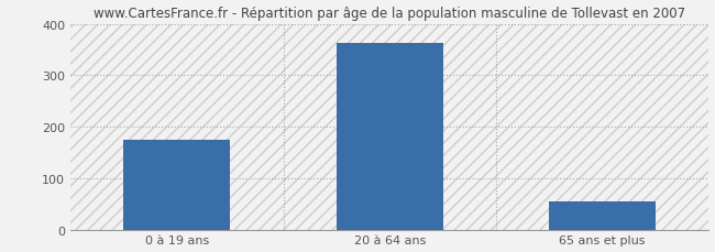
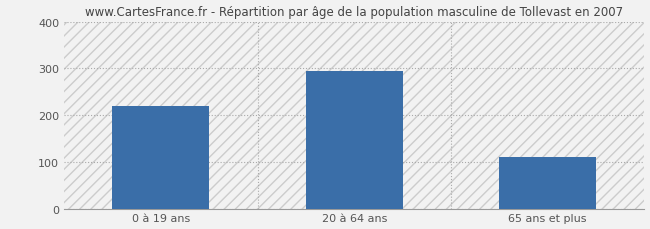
0 à 19 ans: 175 -> 220
20 à 64 ans: 362 -> 295
65 ans et plus: 55 -> 110
